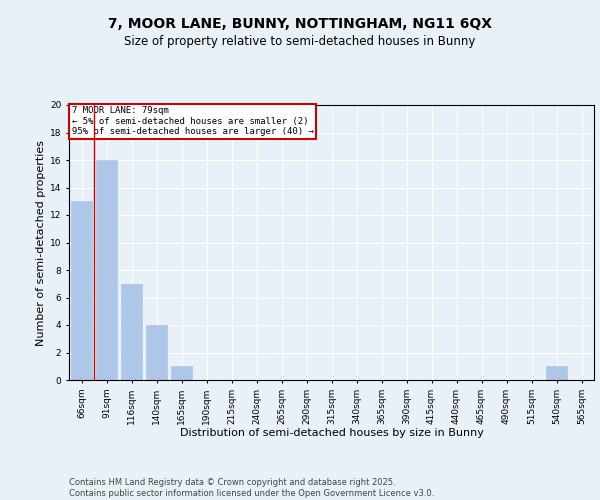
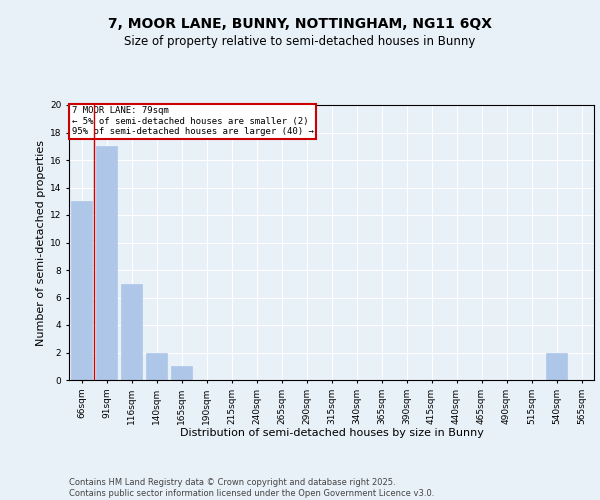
91sqm: 16 -> 17
140sqm: 4 -> 2
540sqm: 1 -> 2
